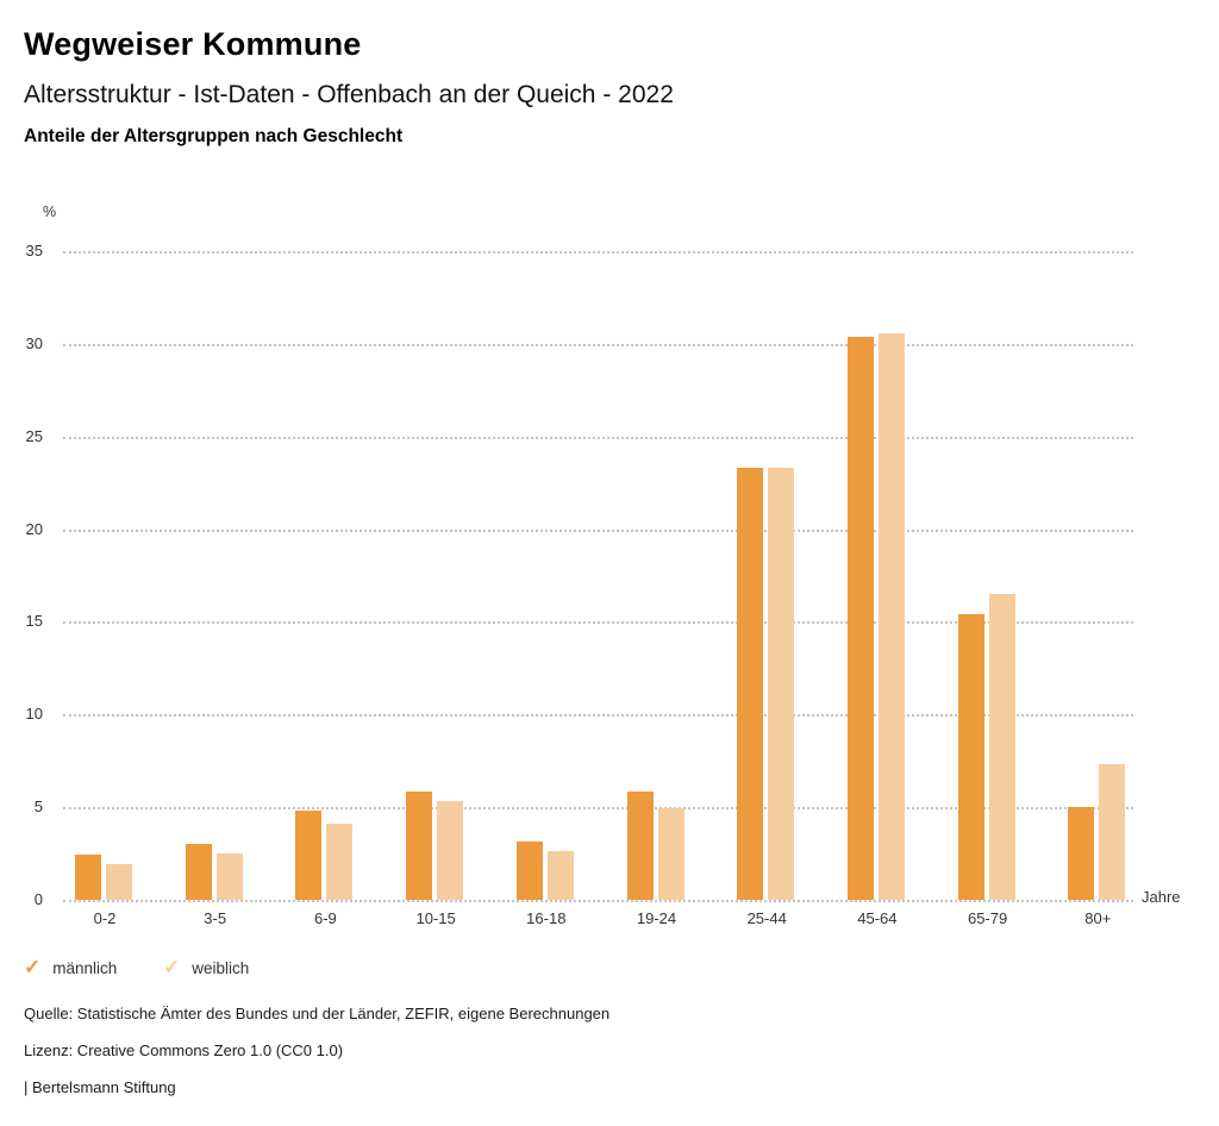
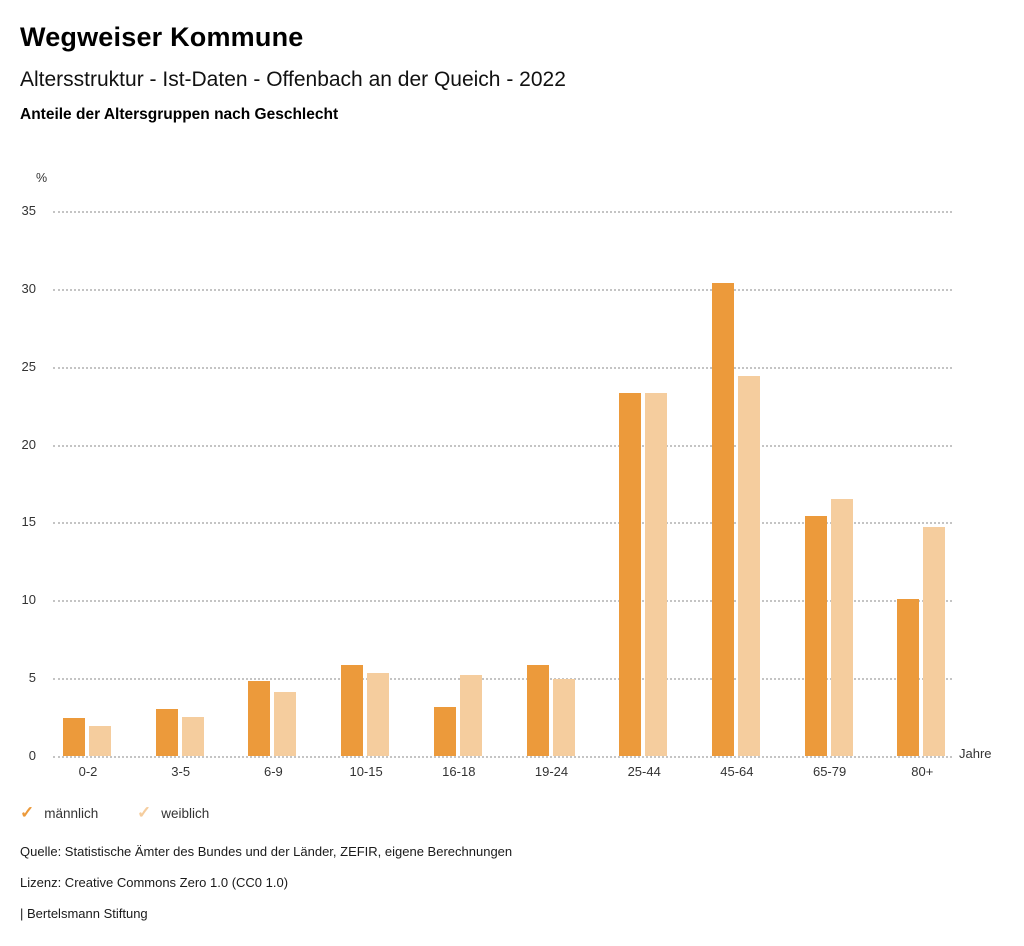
weiblich/16-18: 2.6 -> 5.2
weiblich/45-64: 30.6 -> 24.4
männlich/80+: 5.0 -> 10.1
weiblich/80+: 7.3 -> 14.7
